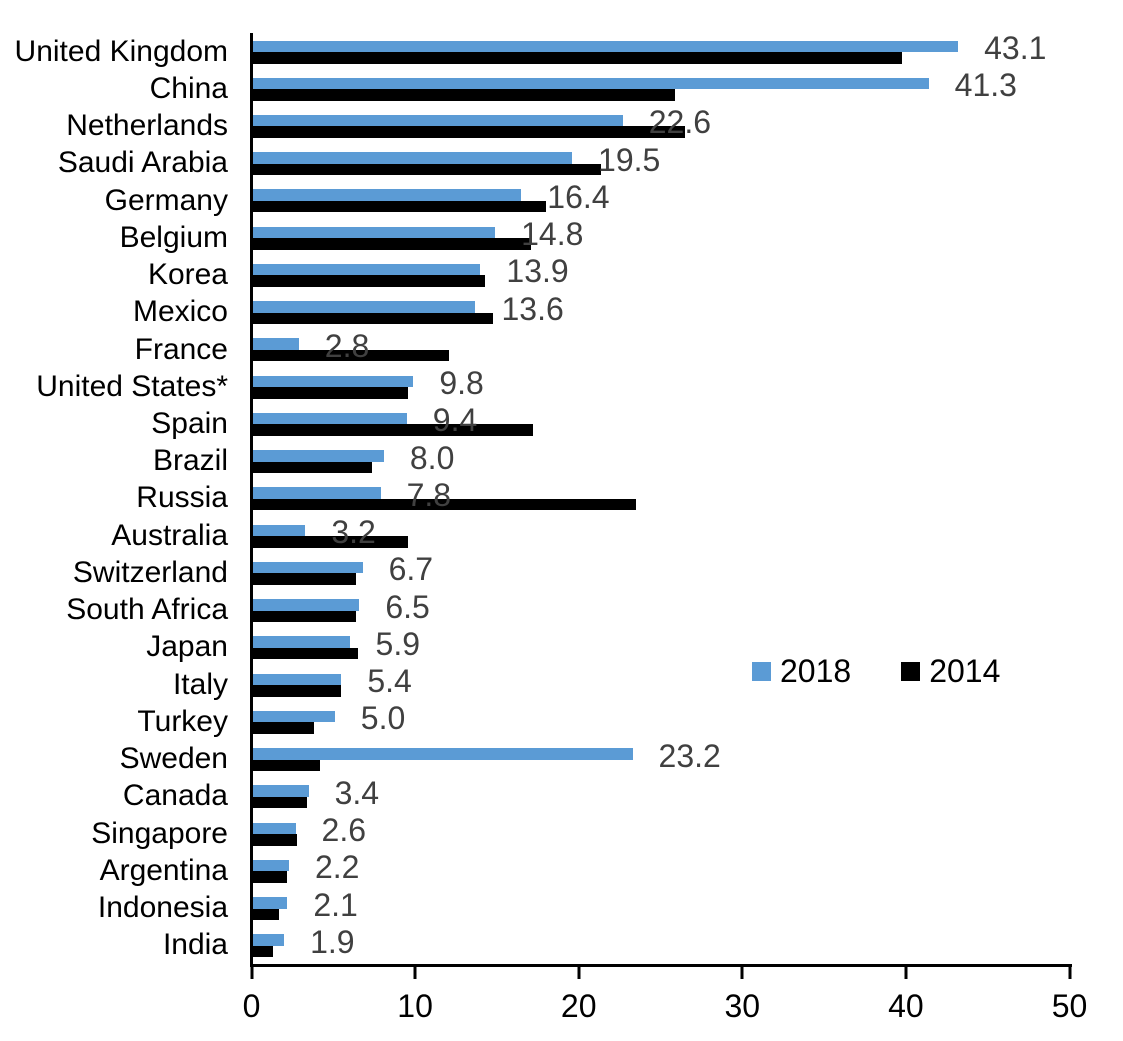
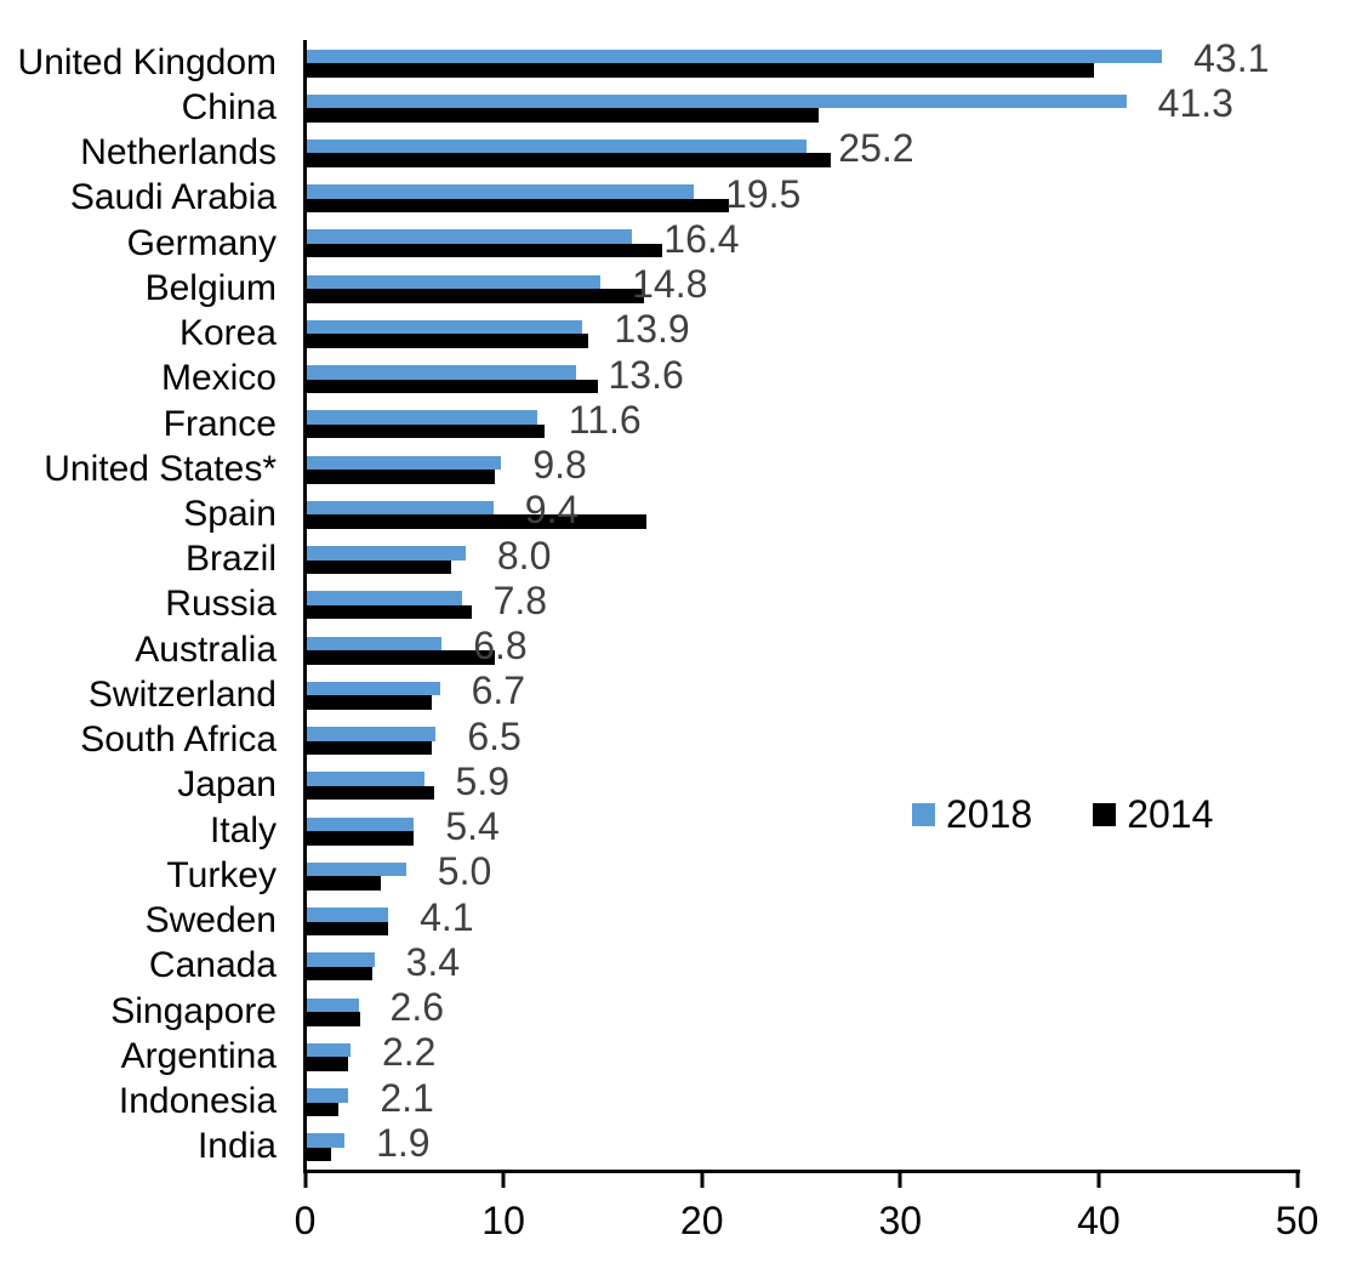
2018/Netherlands: 22.6 -> 25.2
2018/France: 2.8 -> 11.6
2014/Russia: 23.4 -> 8.3
2018/Australia: 3.2 -> 6.8
2018/Sweden: 23.2 -> 4.1
